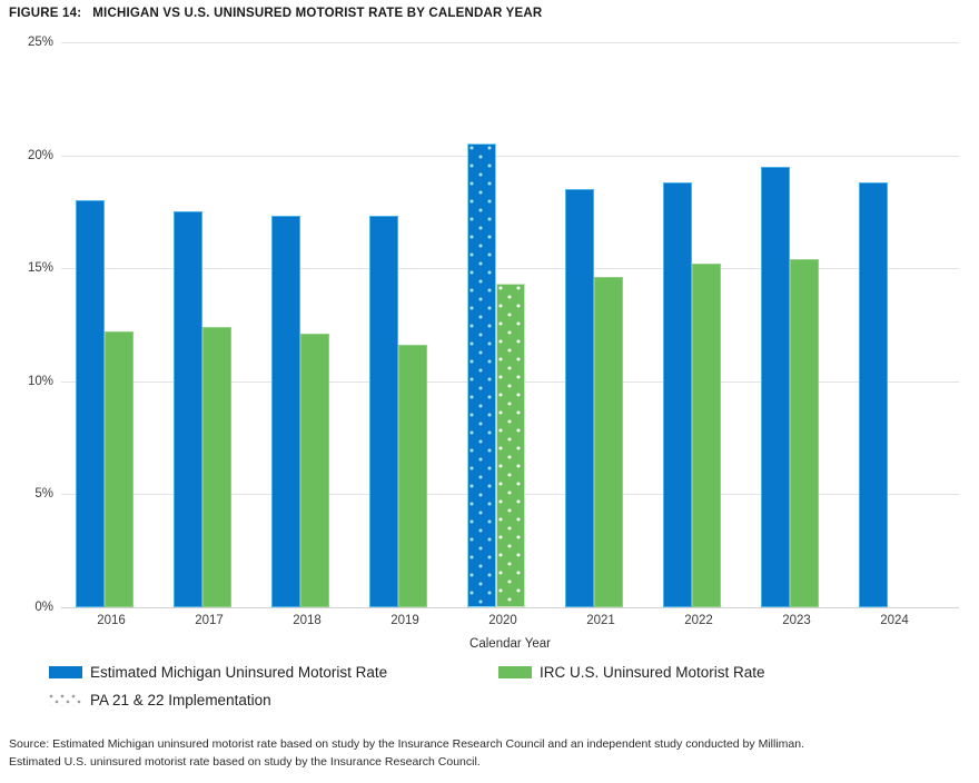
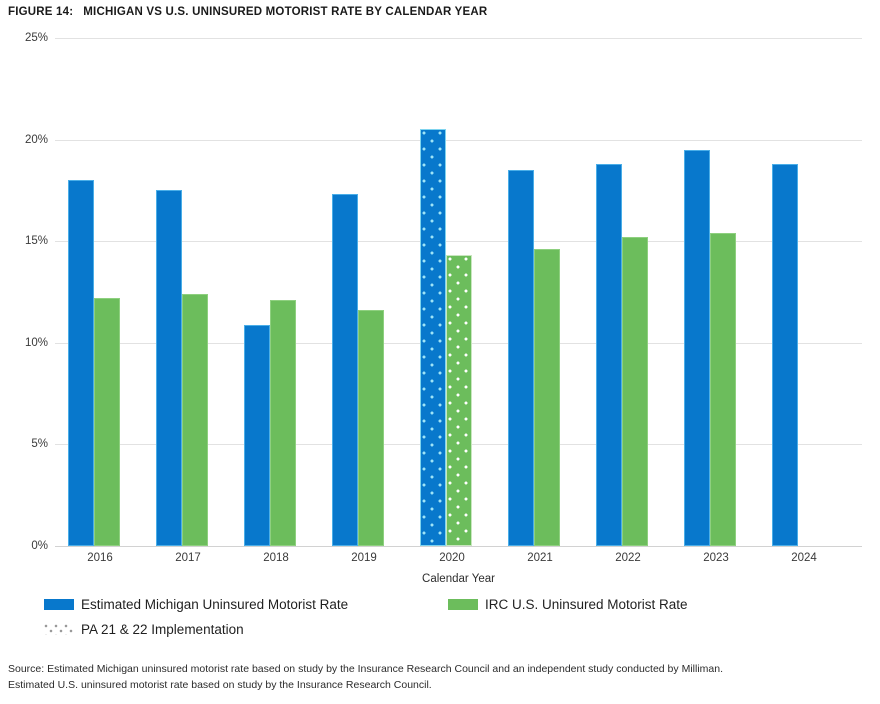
Estimated Michigan Uninsured Motorist Rate/2018: 17.3% -> 10.9%
